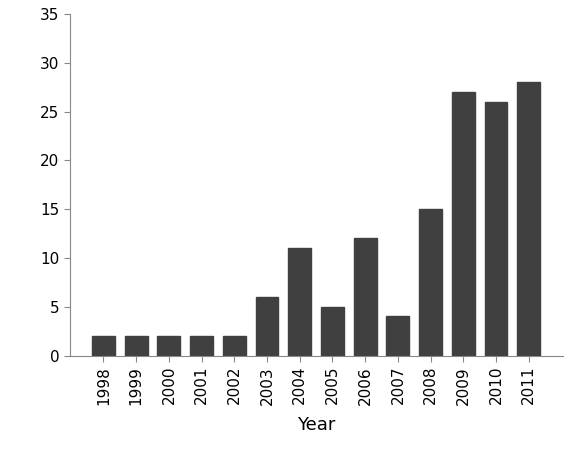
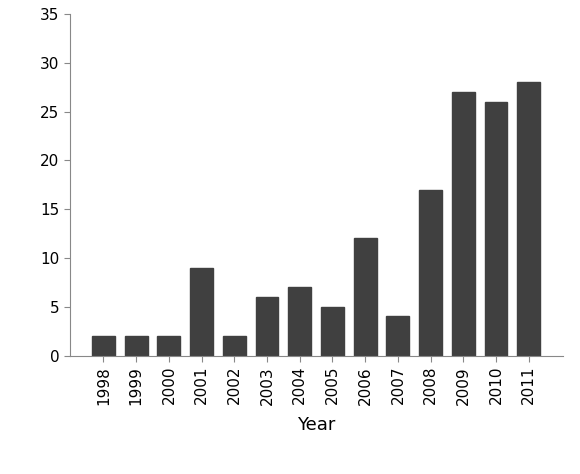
2001: 2 -> 9
2004: 11 -> 7
2008: 15 -> 17
